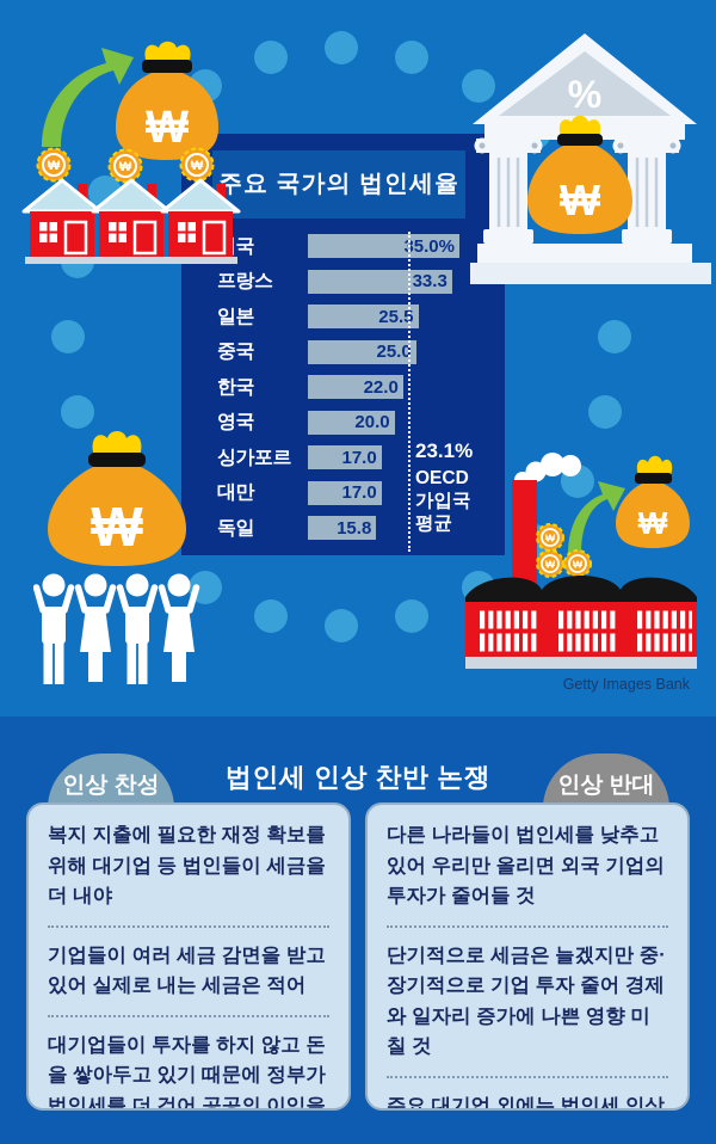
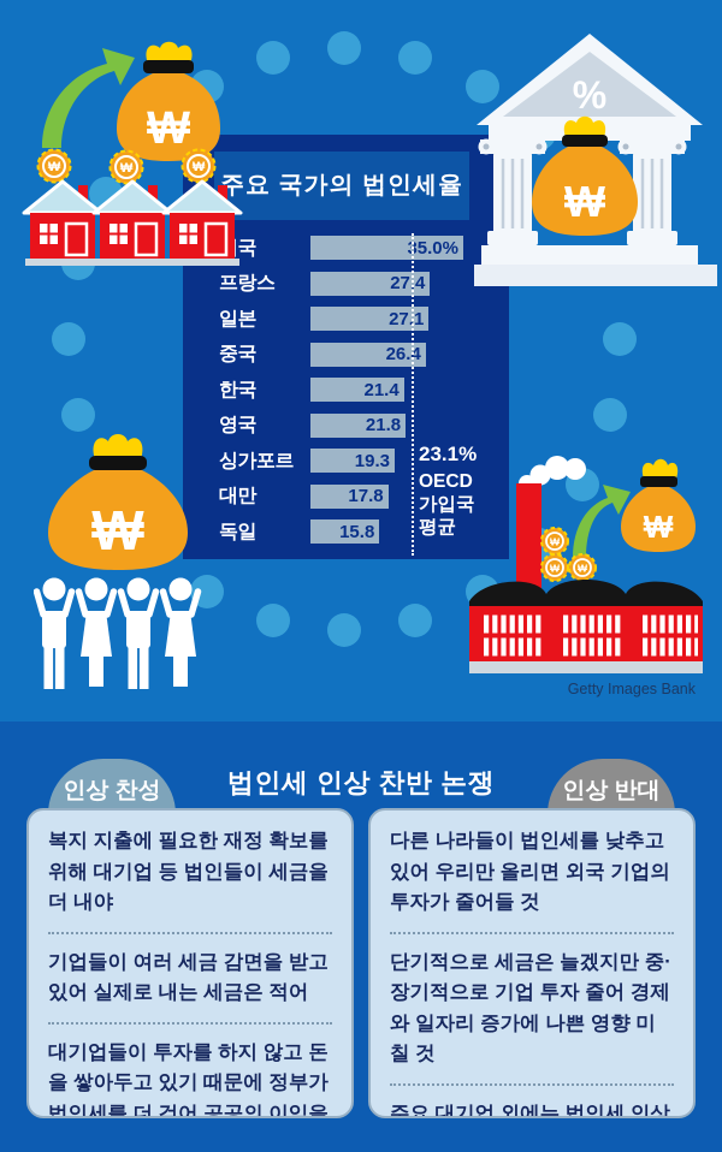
프랑스: 33.3 -> 27.4
일본: 25.5 -> 27.1
중국: 25.0 -> 26.4
한국: 22.0 -> 21.4
영국: 20.0 -> 21.8
싱가포르: 17.0 -> 19.3
대만: 17.0 -> 17.8
